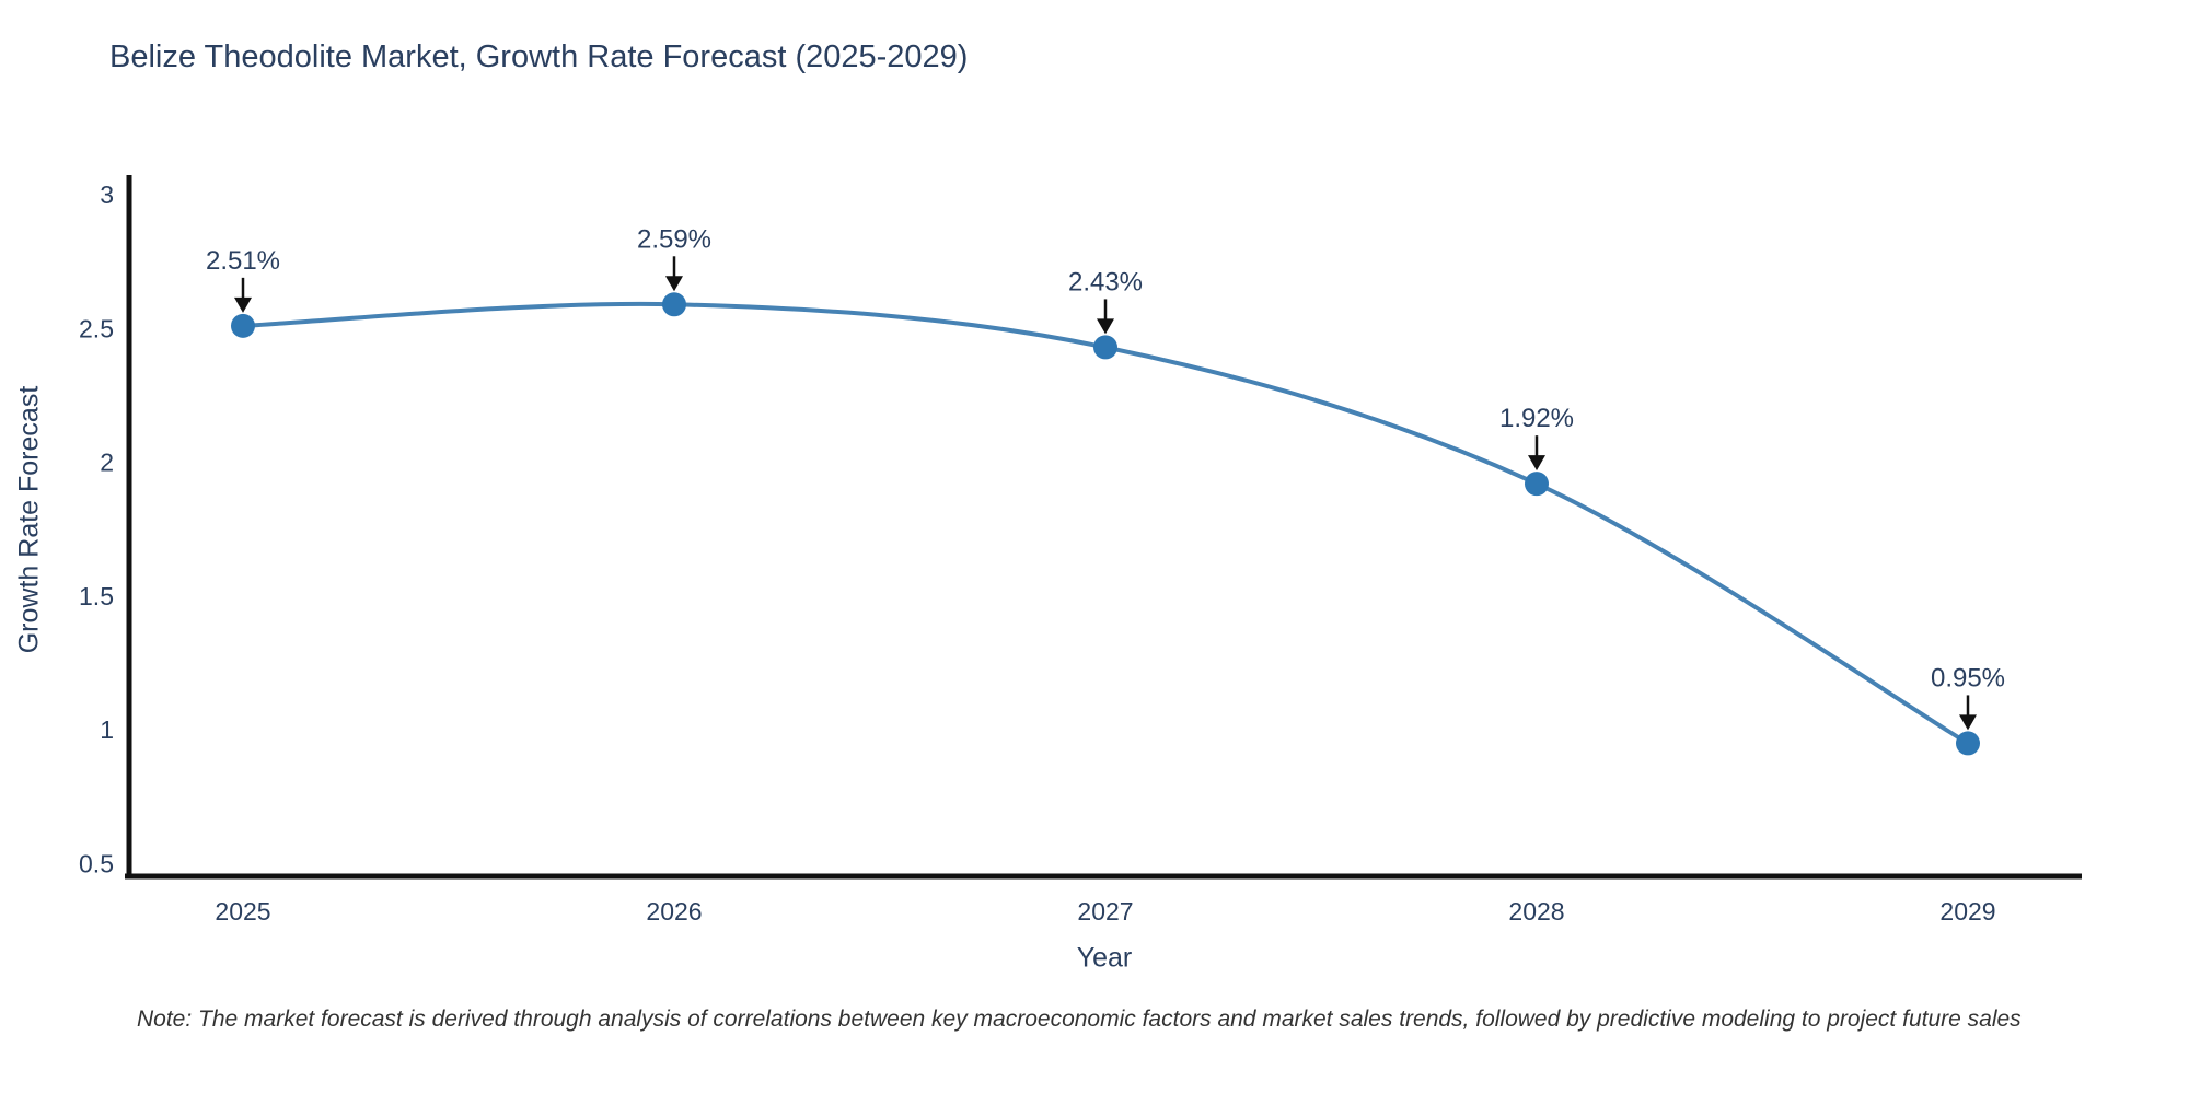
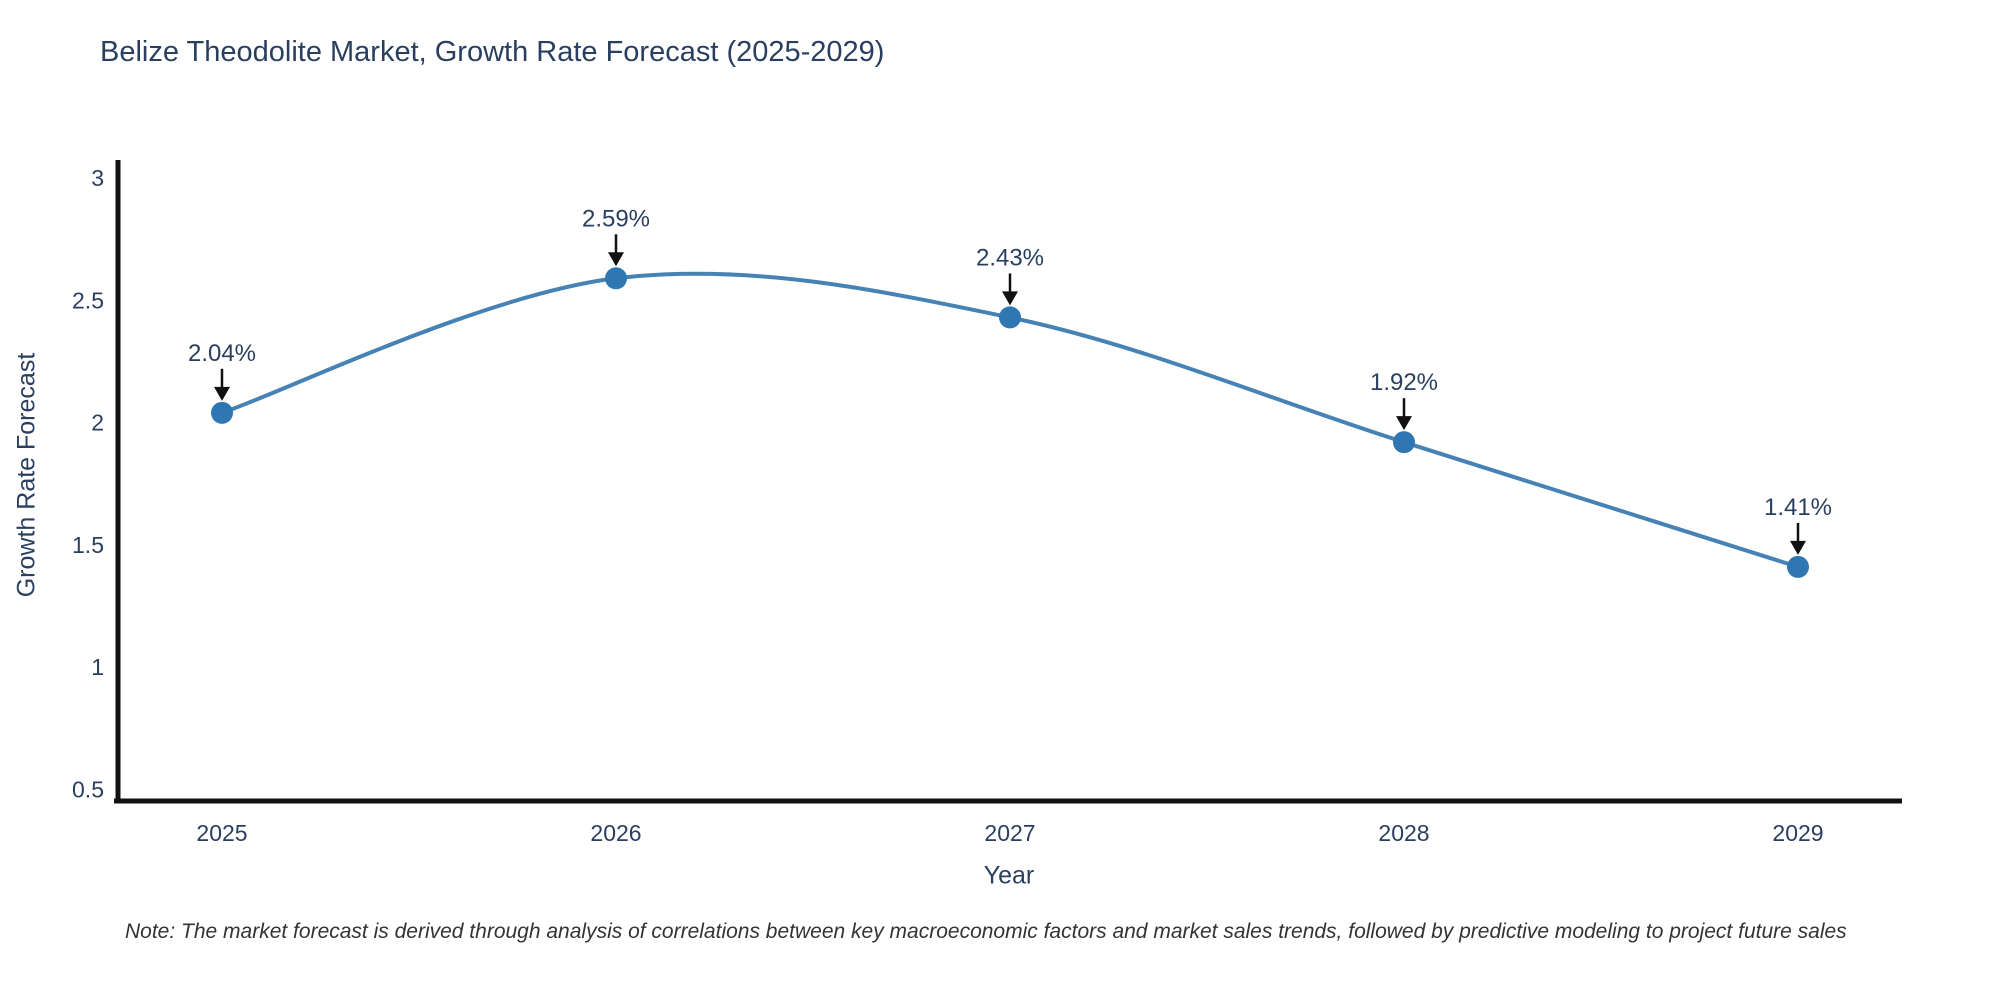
2025: 2.51% -> 2.04%
2029: 0.95% -> 1.41%
